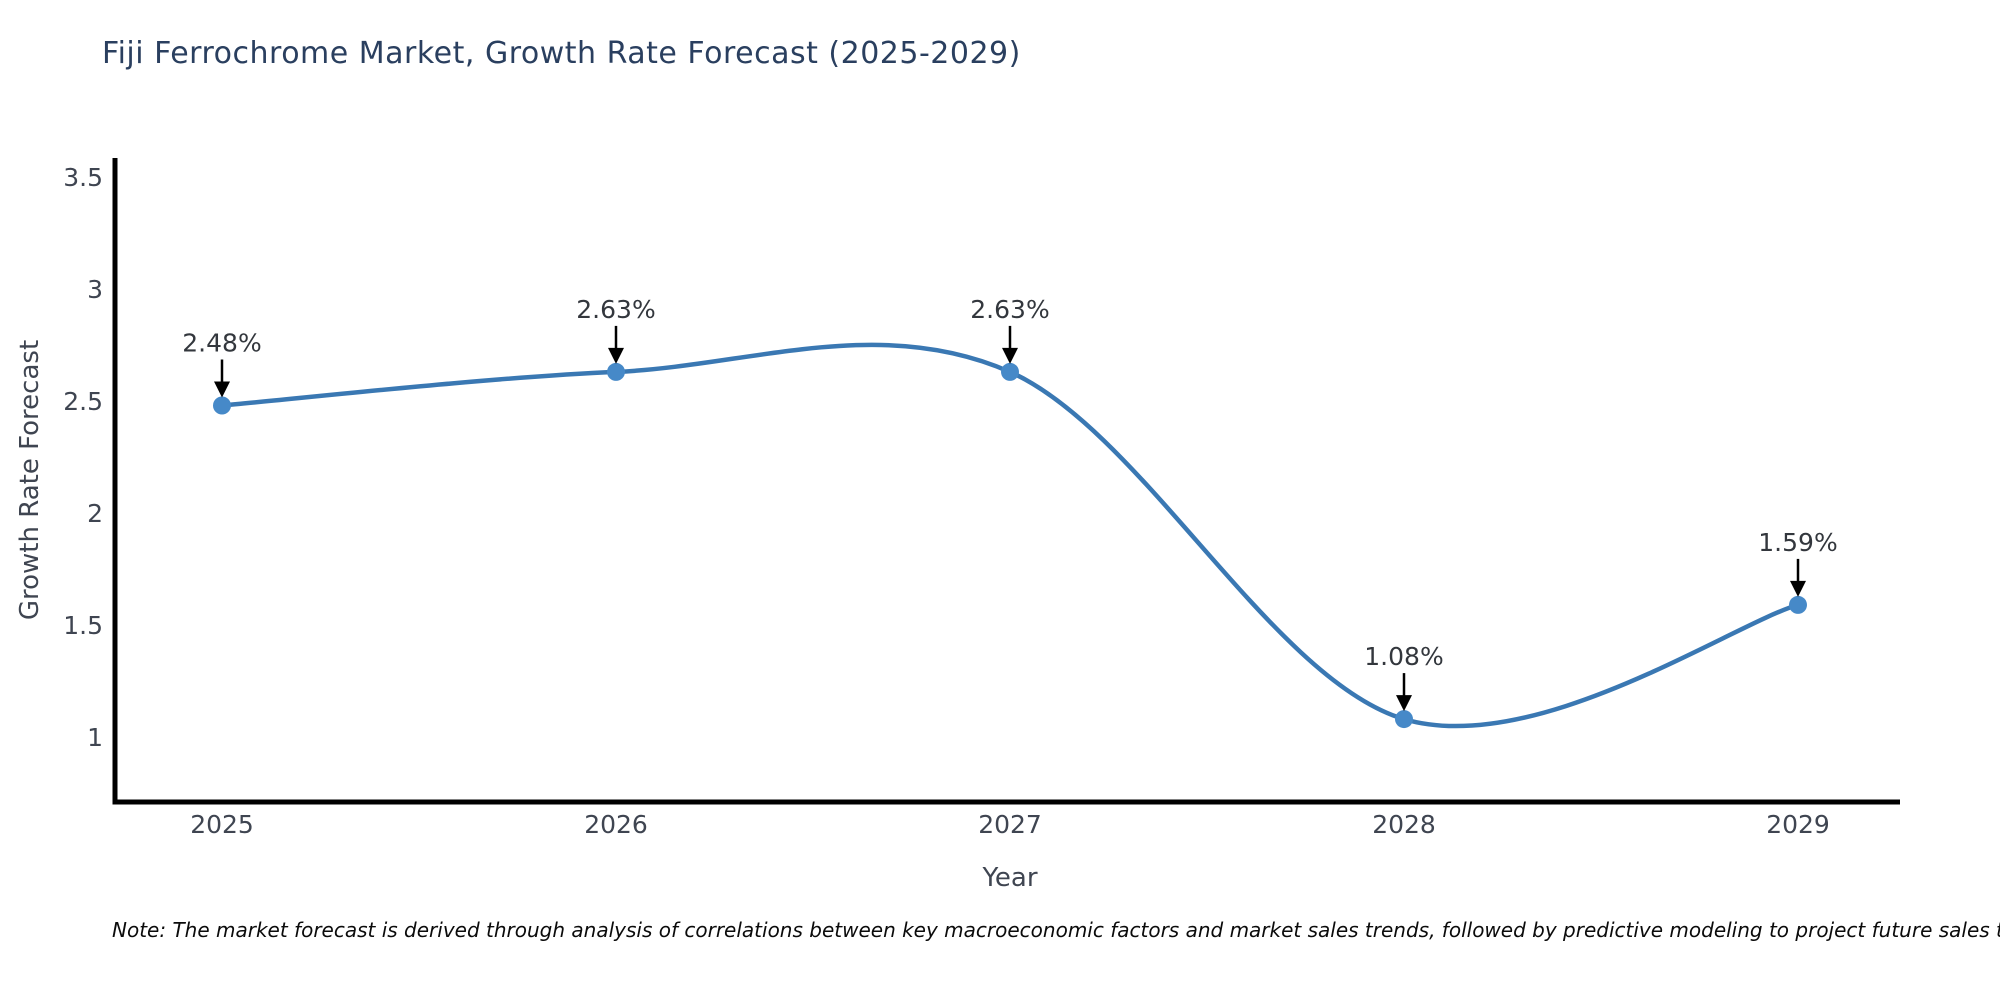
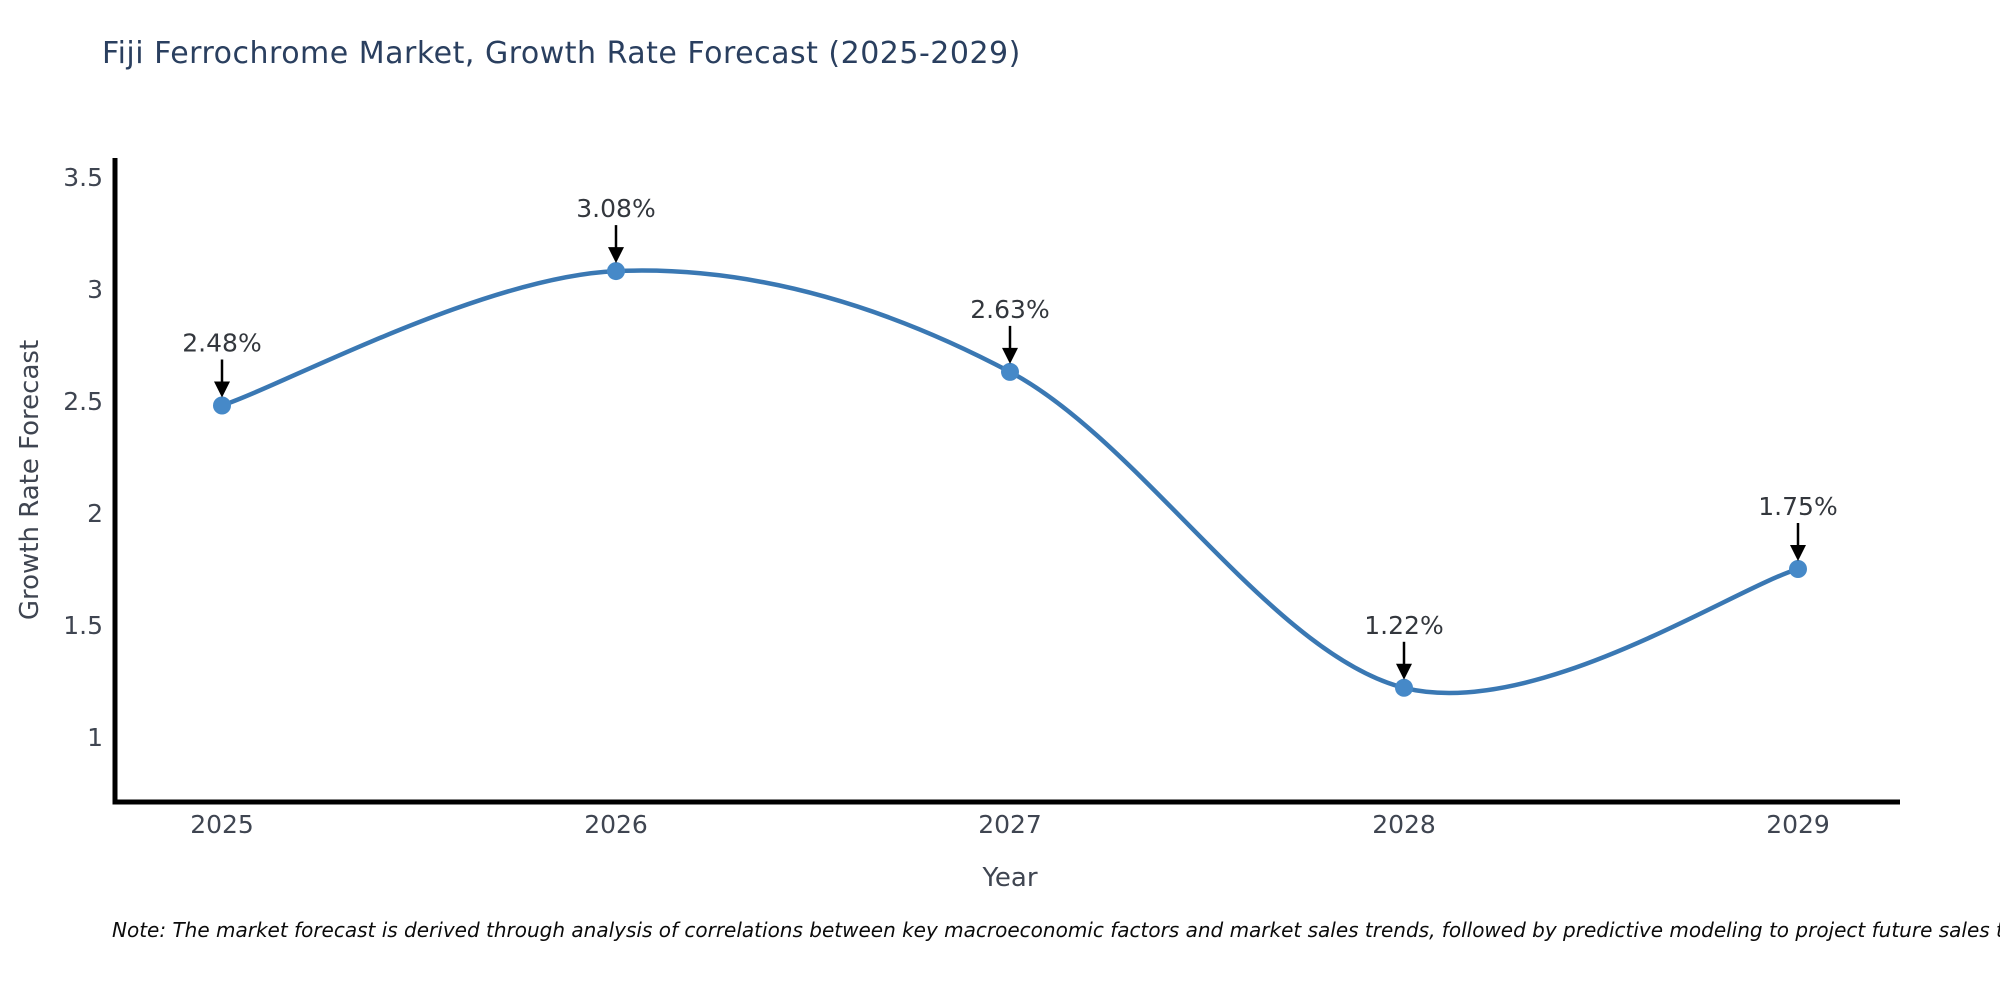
2026: 2.63% -> 3.08%
2028: 1.08% -> 1.22%
2029: 1.59% -> 1.75%
